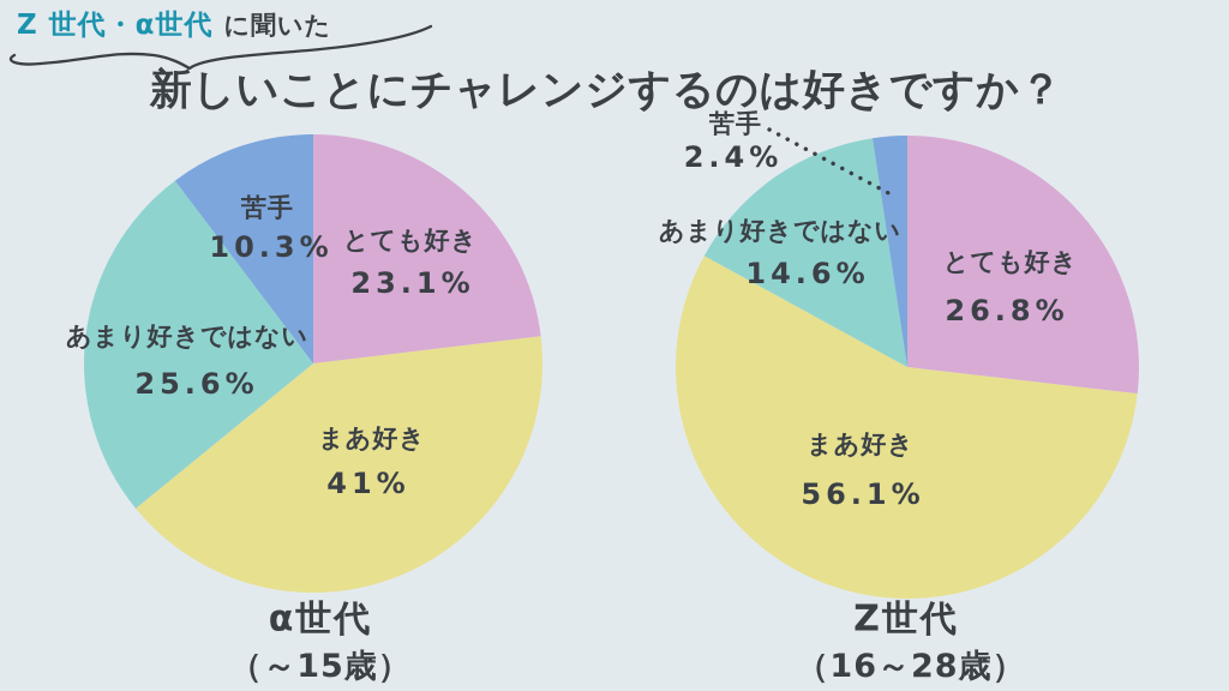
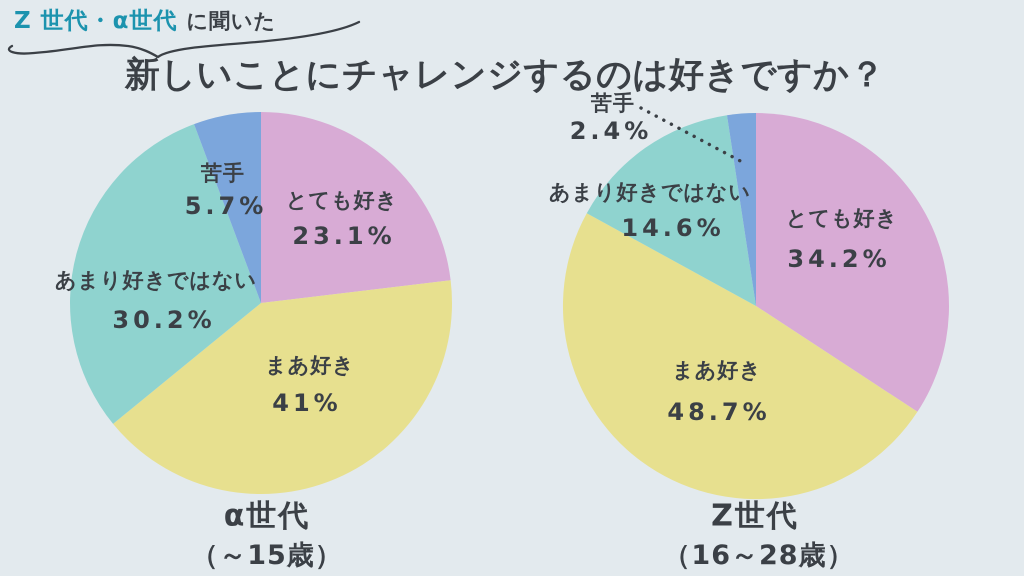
α世代/あまり好きではない: 25.6% -> 30.2%
α世代/苦手: 10.3% -> 5.7%
Z世代/とても好き: 26.8% -> 34.2%
Z世代/まあ好き: 56.1% -> 48.7%
